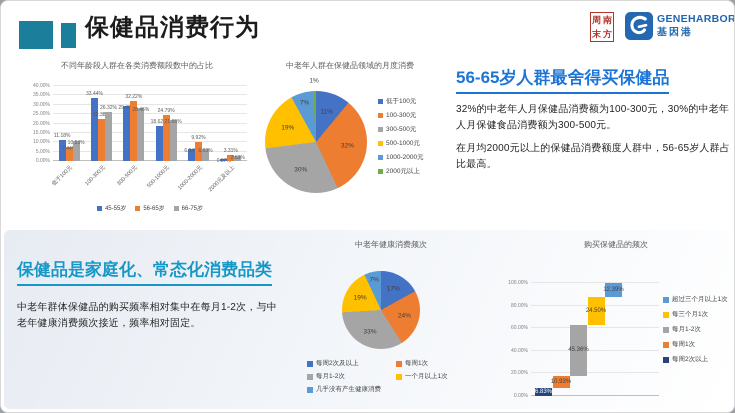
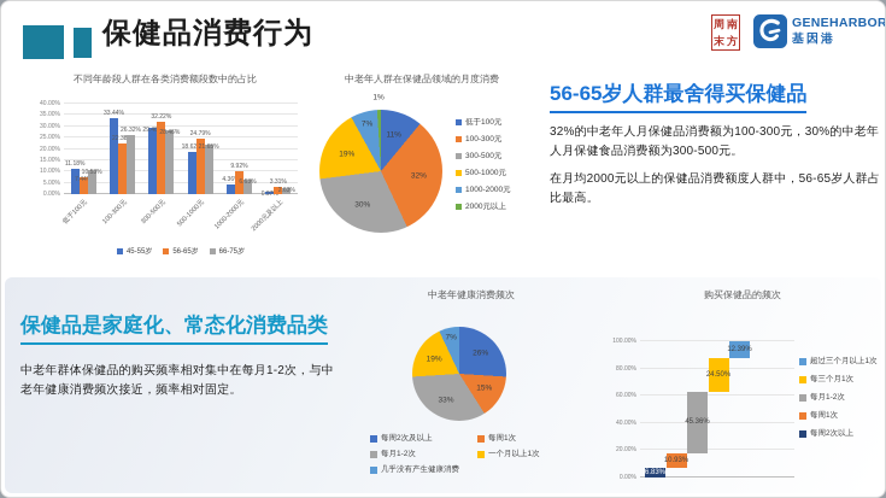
不同年龄段人群在各类消费额段数中的占比/45-55岁/1000-2000元: 6.34% -> 4.36%
中老年健康消费频次/每周2次及以上: 17% -> 26%
中老年健康消费频次/每周1次: 24% -> 15%
